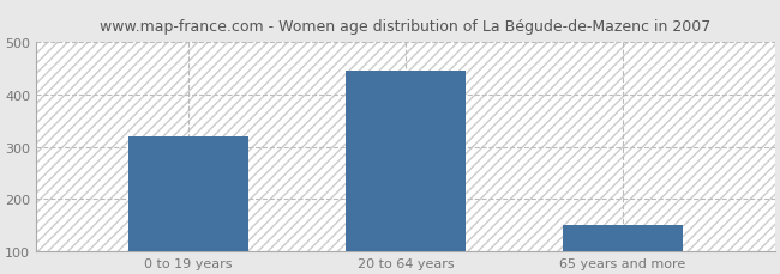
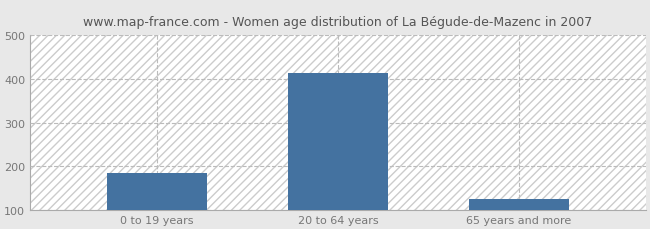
0 to 19 years: 320 -> 185
20 to 64 years: 445 -> 413
65 years and more: 150 -> 125
